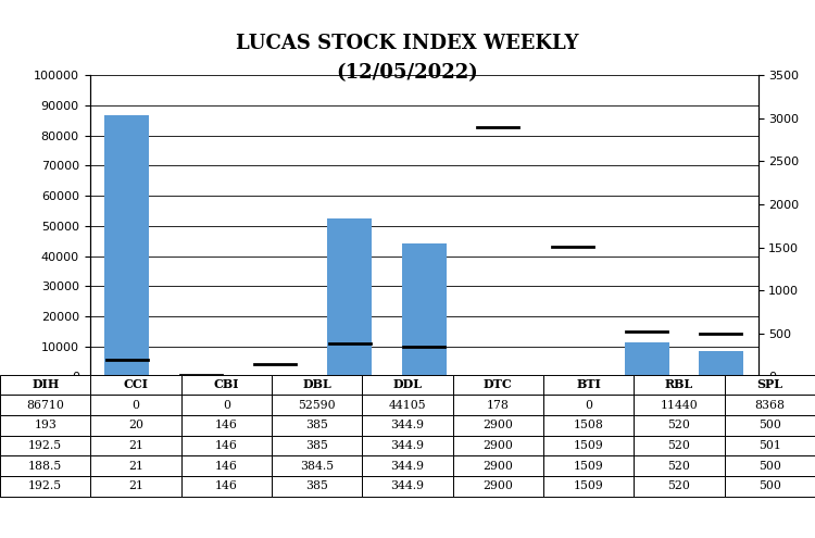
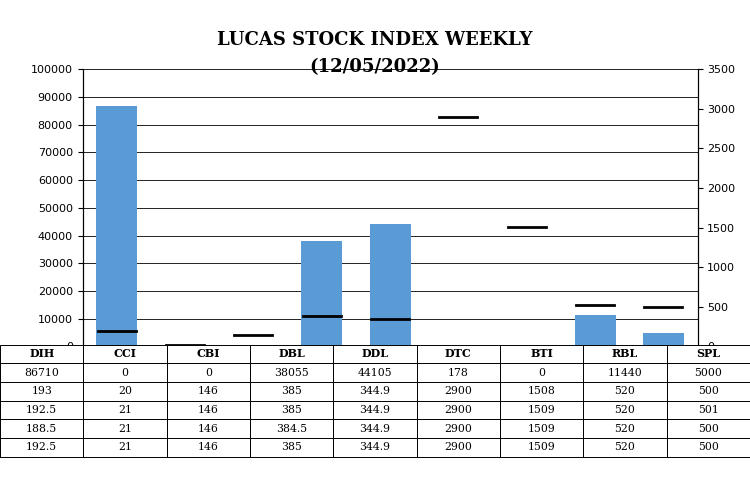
DBL: 52590 -> 38055
SPL: 8368 -> 5000
